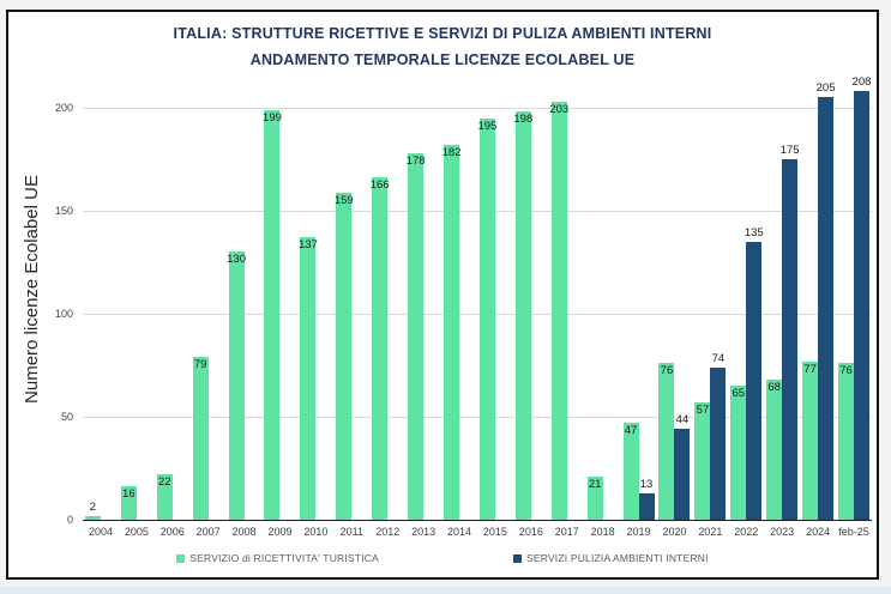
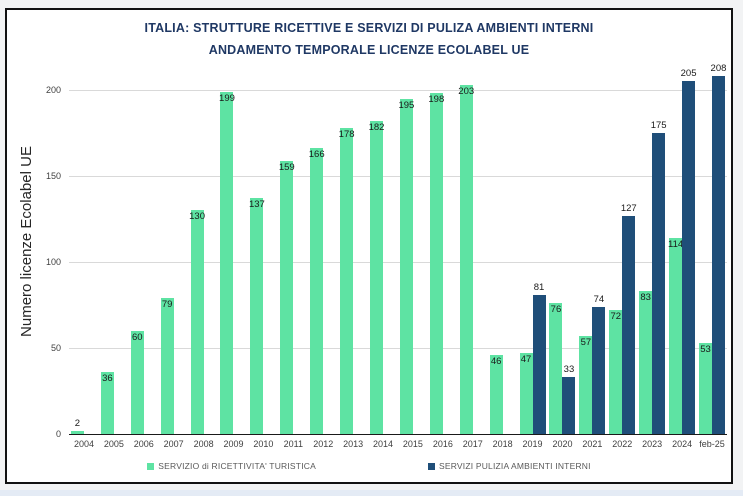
SERVIZIO di RICETTIVITA' TURISTICA/2005: 16 -> 36
SERVIZIO di RICETTIVITA' TURISTICA/2006: 22 -> 60
SERVIZIO di RICETTIVITA' TURISTICA/2018: 21 -> 46
SERVIZI PULIZIA AMBIENTI INTERNI/2019: 13 -> 81
SERVIZI PULIZIA AMBIENTI INTERNI/2020: 44 -> 33
SERVIZIO di RICETTIVITA' TURISTICA/2022: 65 -> 72
SERVIZI PULIZIA AMBIENTI INTERNI/2022: 135 -> 127
SERVIZIO di RICETTIVITA' TURISTICA/2023: 68 -> 83
SERVIZIO di RICETTIVITA' TURISTICA/2024: 77 -> 114
SERVIZIO di RICETTIVITA' TURISTICA/feb-25: 76 -> 53
